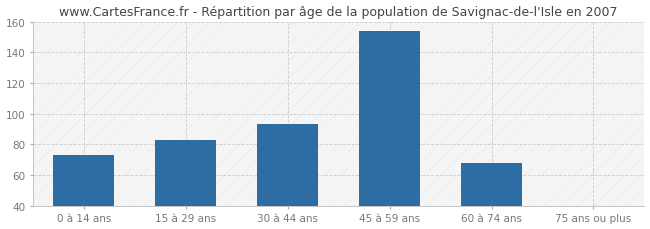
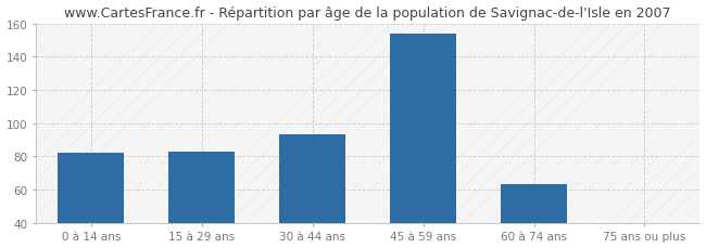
0 à 14 ans: 73 -> 82
60 à 74 ans: 68 -> 63
